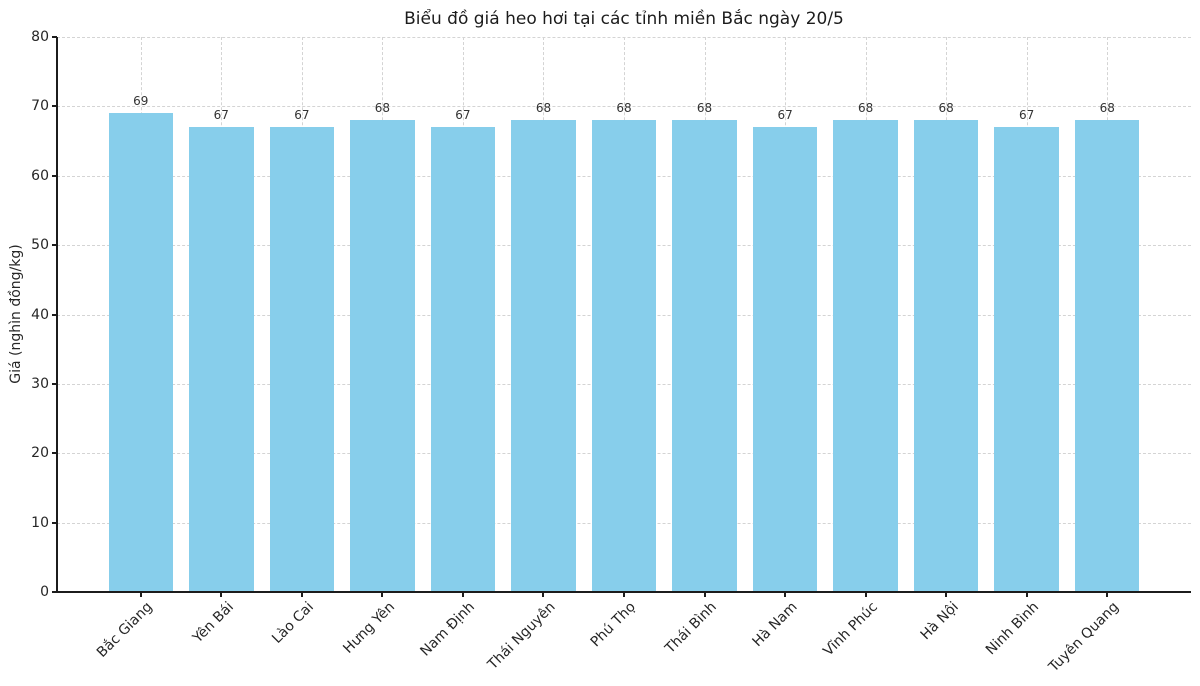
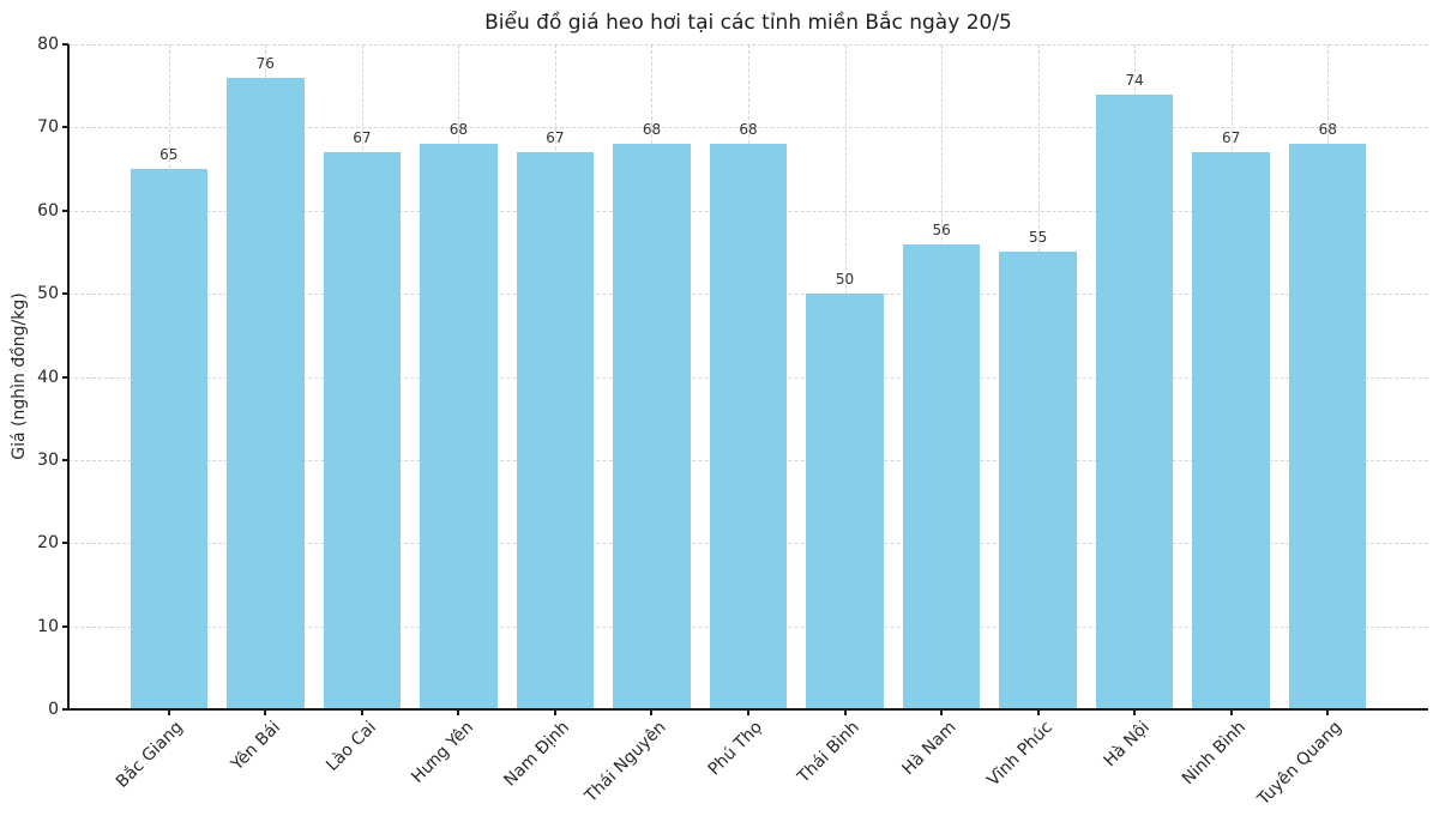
Bắc Giang: 69 -> 65
Yên Bái: 67 -> 76
Thái Bình: 68 -> 50
Hà Nam: 67 -> 56
Vĩnh Phúc: 68 -> 55
Hà Nội: 68 -> 74
